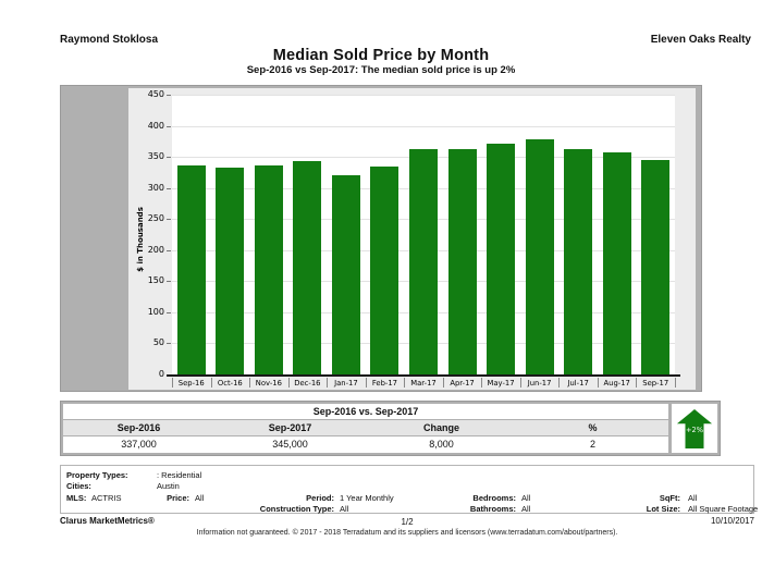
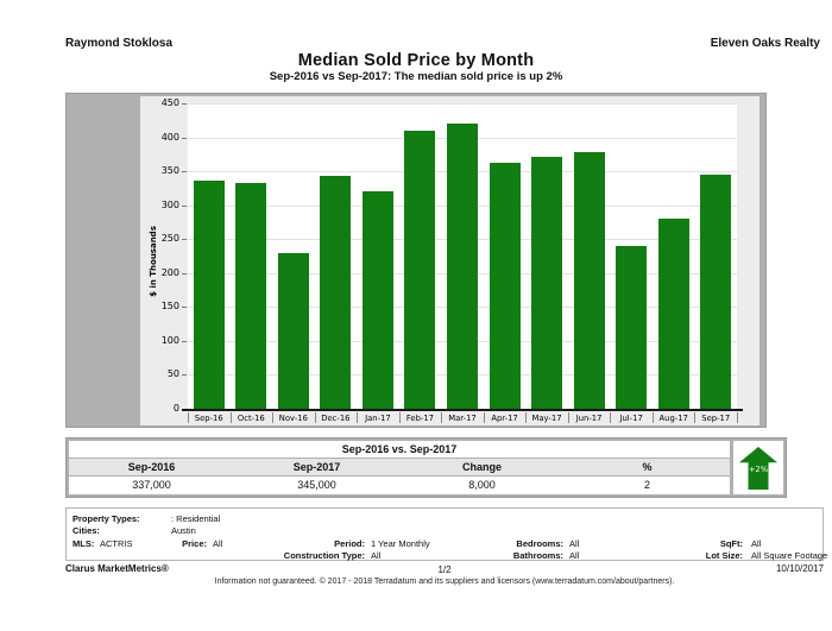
Nov-16: 340 -> 230
Feb-17: 330 -> 410
Mar-17: 360 -> 420
Jul-17: 360 -> 240
Aug-17: 360 -> 280
